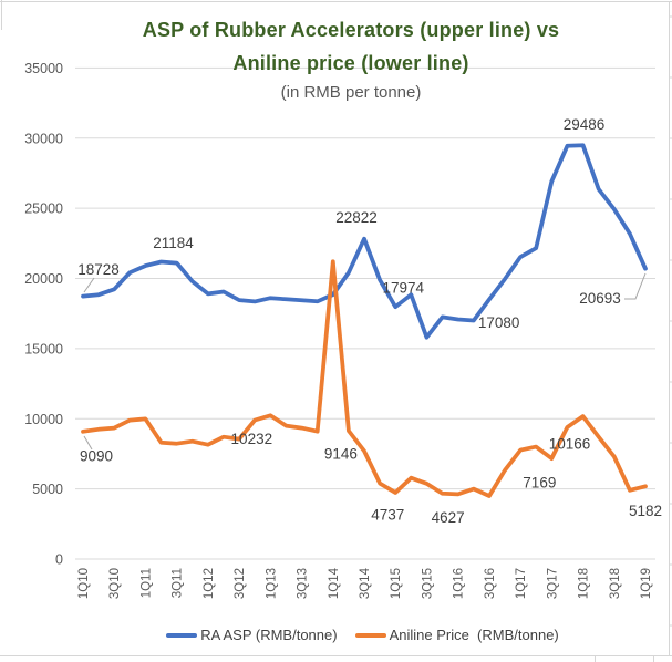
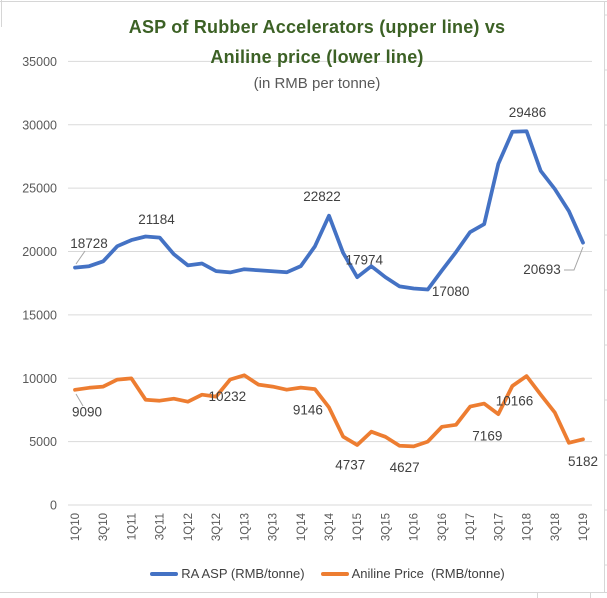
Aniline Price (RMB/tonne)/1Q14: 21200 -> 9300
RA ASP (RMB/tonne)/3Q15: 15800 -> 18000
Aniline Price (RMB/tonne)/3Q16: 4500 -> 6200
